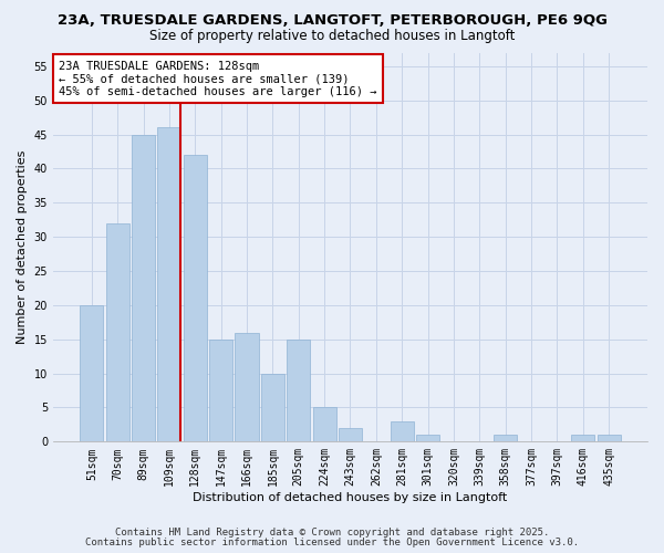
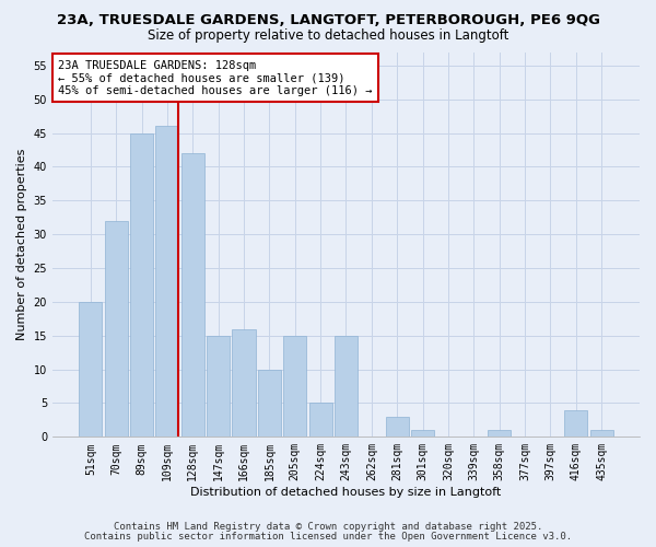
243sqm: 2 -> 15
416sqm: 1 -> 4
